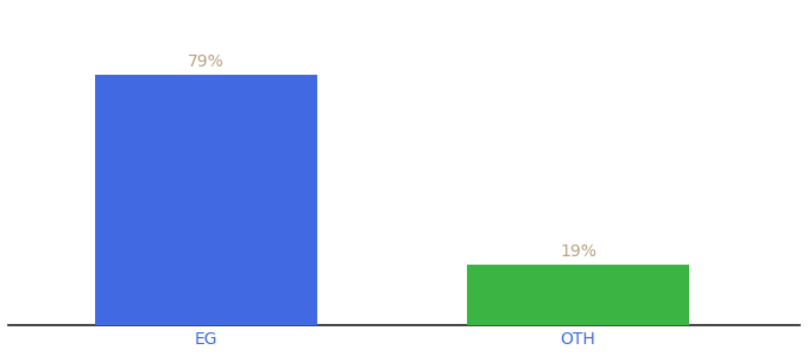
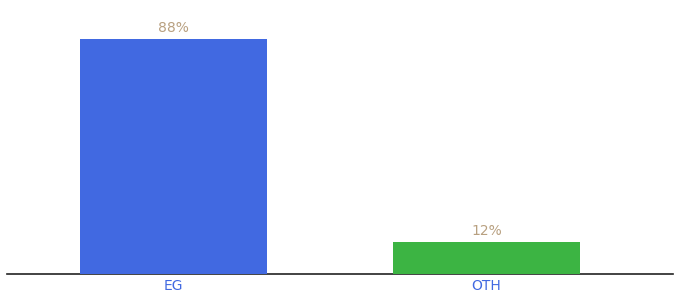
EG: 79% -> 88%
OTH: 19% -> 12%
